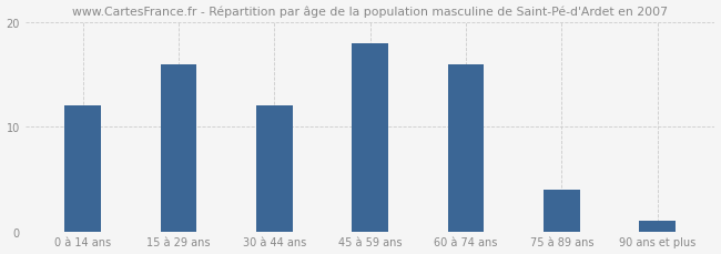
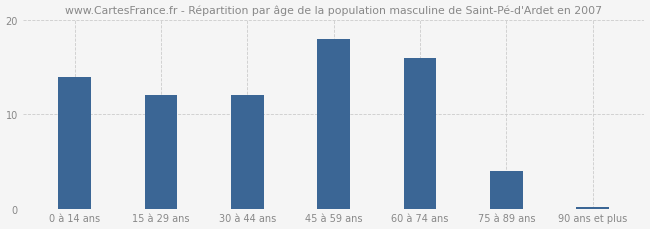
0 à 14 ans: 12.0 -> 14.0
15 à 29 ans: 16.0 -> 12.0
90 ans et plus: 1.0 -> 0.2
